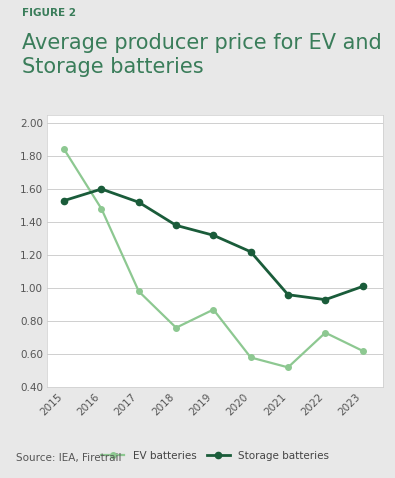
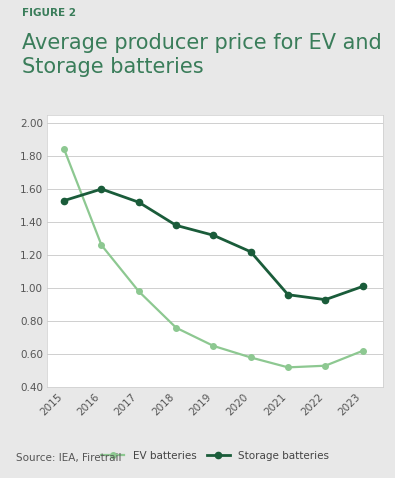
EV batteries/2016: 1.48 -> 1.26
EV batteries/2019: 0.87 -> 0.65
EV batteries/2022: 0.73 -> 0.53
